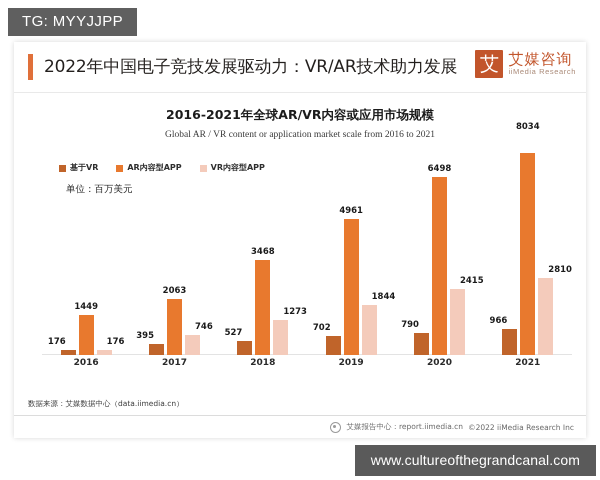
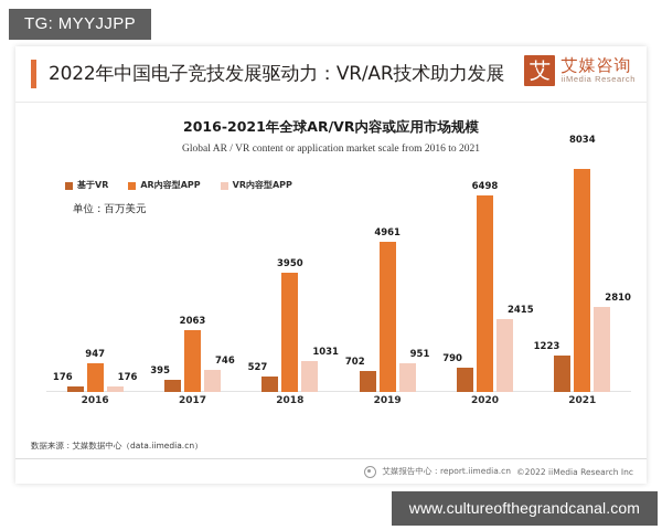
AR内容型APP/2016: 1449 -> 947
AR内容型APP/2018: 3468 -> 3950
VR内容型APP/2018: 1273 -> 1031
VR内容型APP/2019: 1844 -> 951
基于VR/2021: 966 -> 1223
